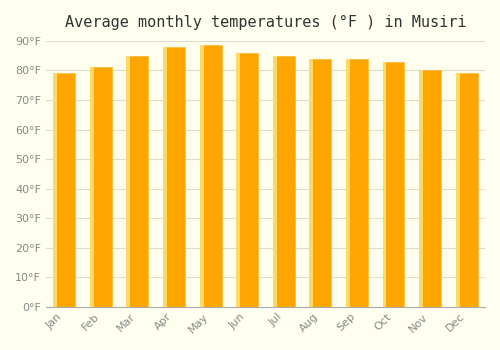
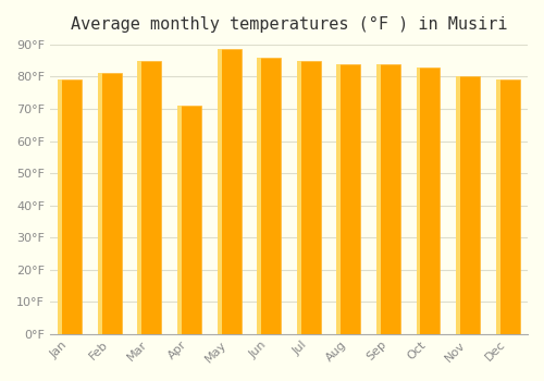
Apr: 88.0°F -> 71.0°F
